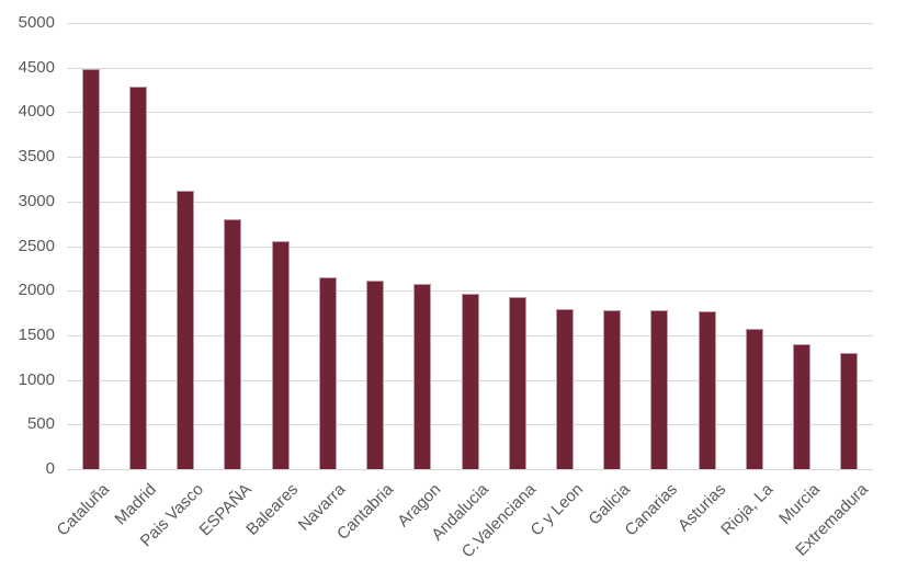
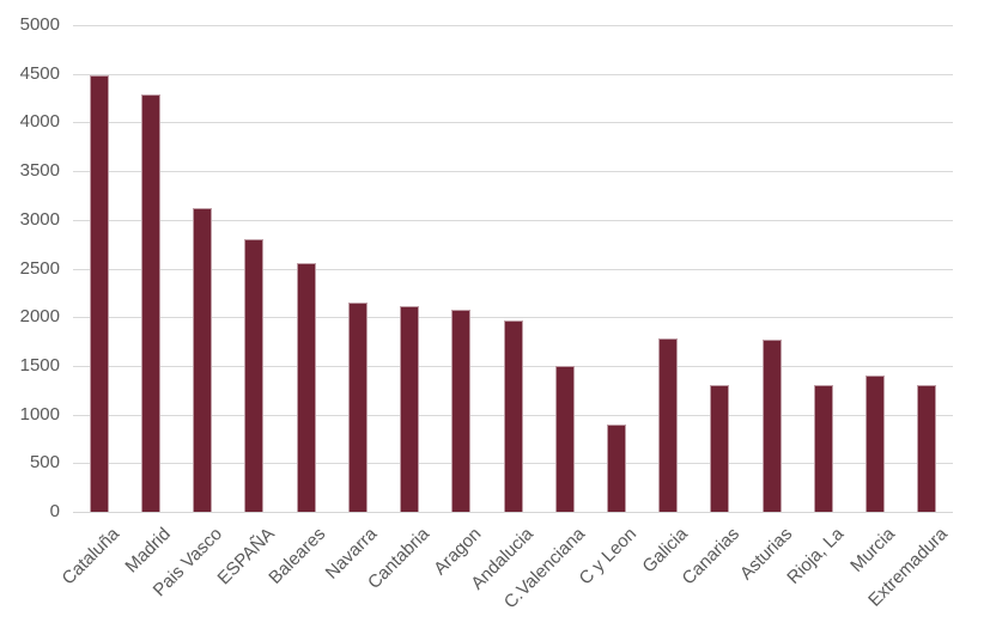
C.Valenciana: 1900 -> 1500
C y Leon: 1800 -> 900
Canarias: 1800 -> 1300
Rioja, La: 1600 -> 1300
